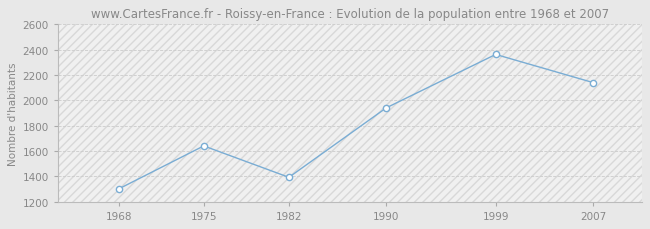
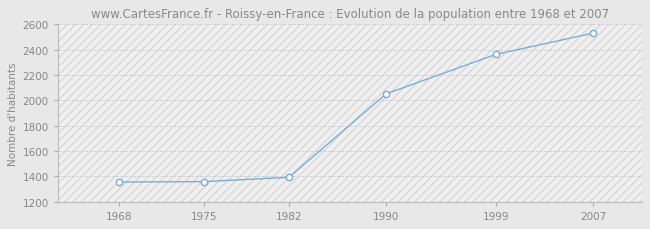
1968: 1300 -> 1360
1975: 1640 -> 1360
1990: 1940 -> 2050
2007: 2140 -> 2530
